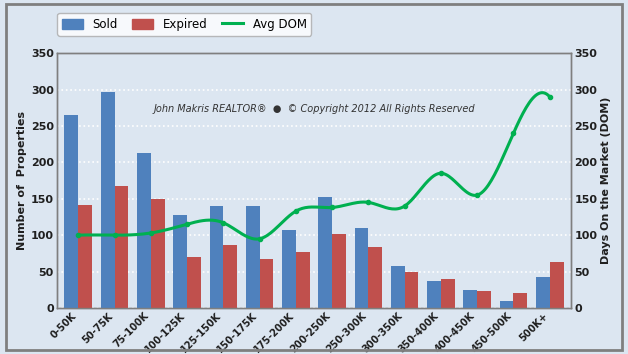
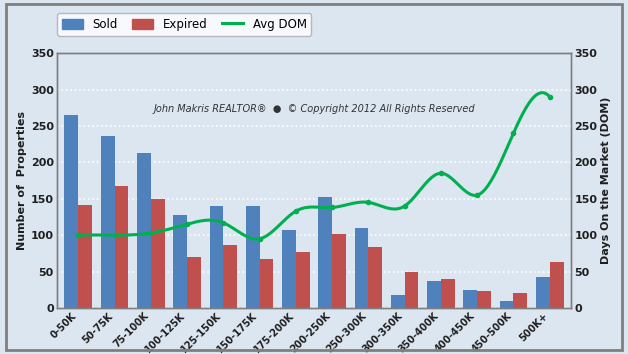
Sold/50-75K: 297 -> 236
Sold/300-350K: 57 -> 18
